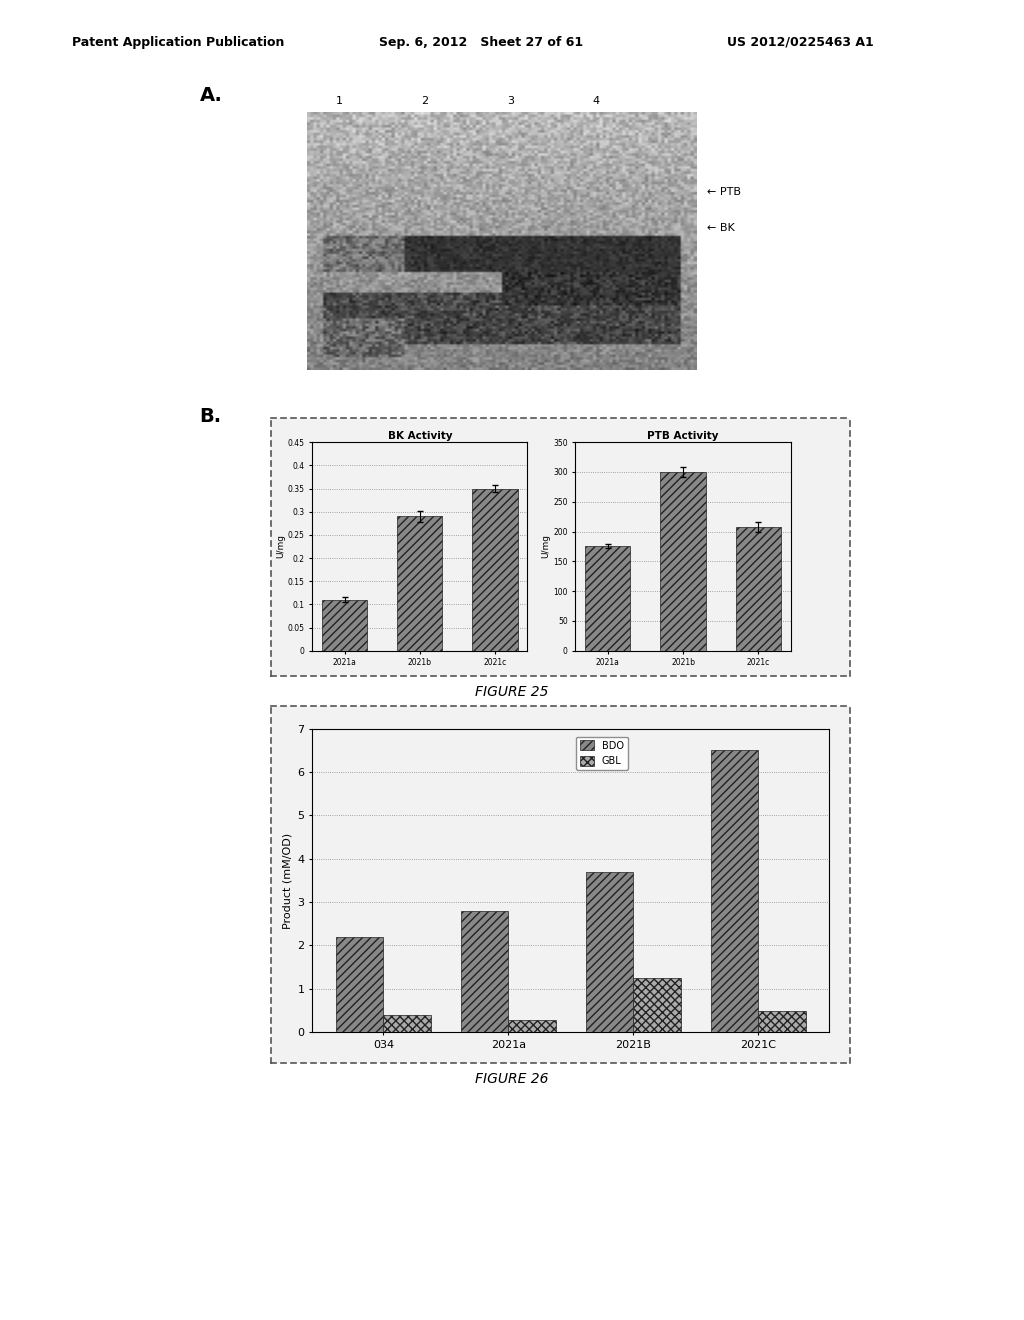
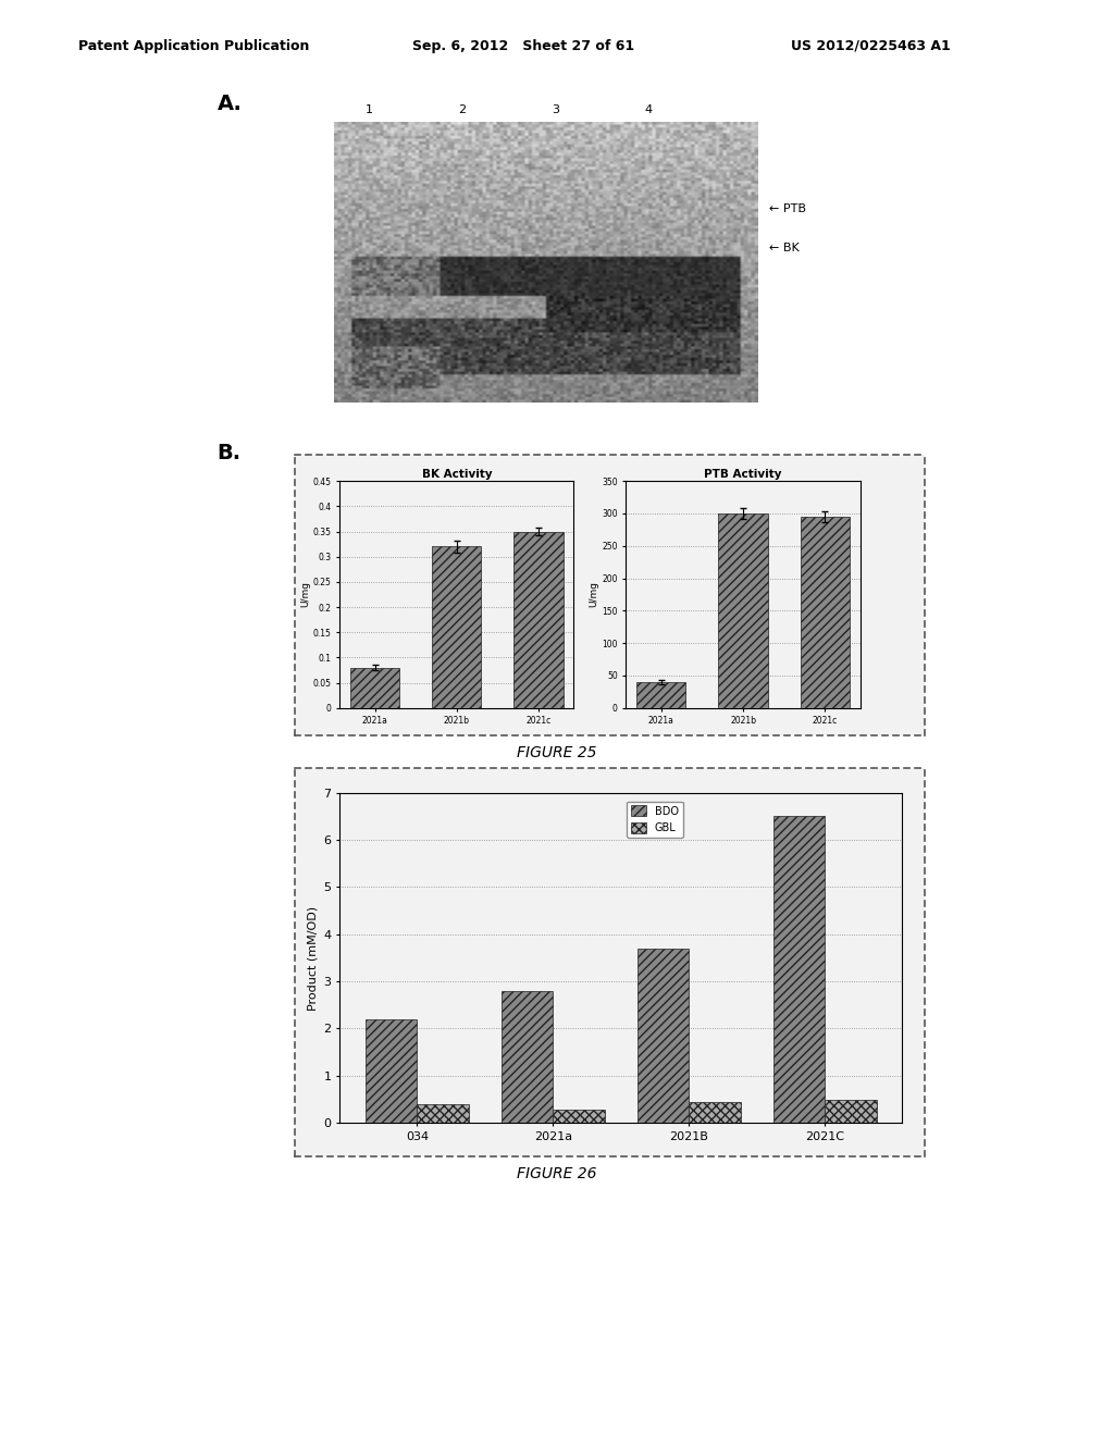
BK Activity/2021a: 0.11 -> 0.08
BK Activity/2021b: 0.29 -> 0.32
PTB Activity/2021a: 176 -> 40
PTB Activity/2021c: 208 -> 295
GBL/2021B: 1.25 -> 0.45
